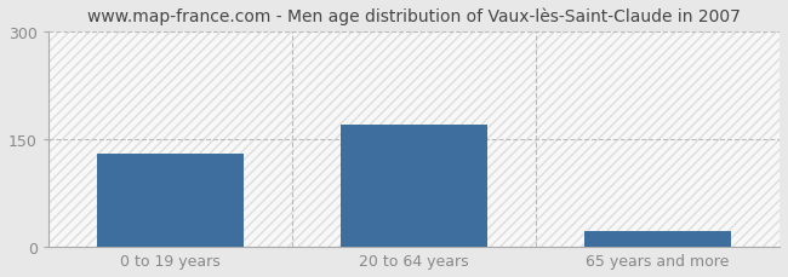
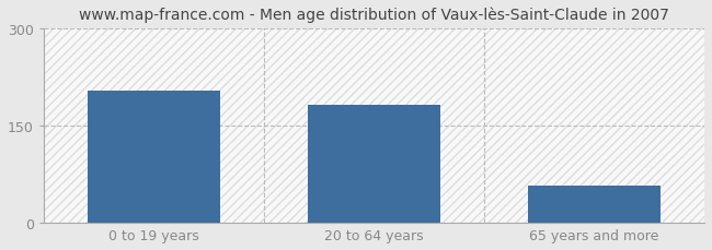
0 to 19 years: 130 -> 204
20 to 64 years: 170 -> 182
65 years and more: 22 -> 58
